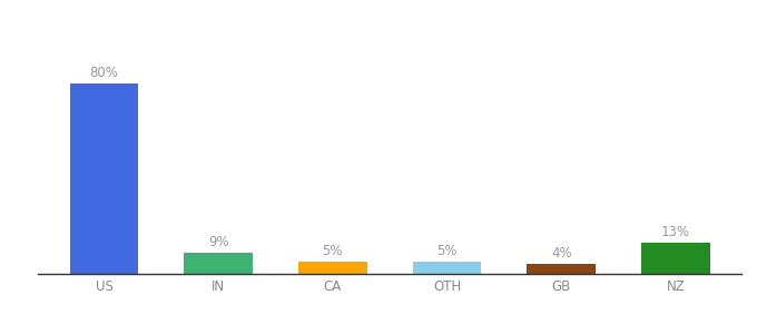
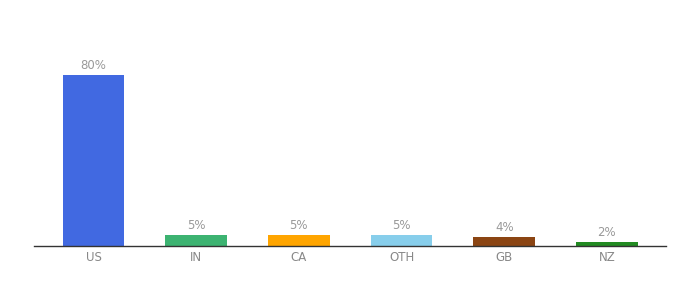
IN: 9% -> 5%
NZ: 13% -> 2%
